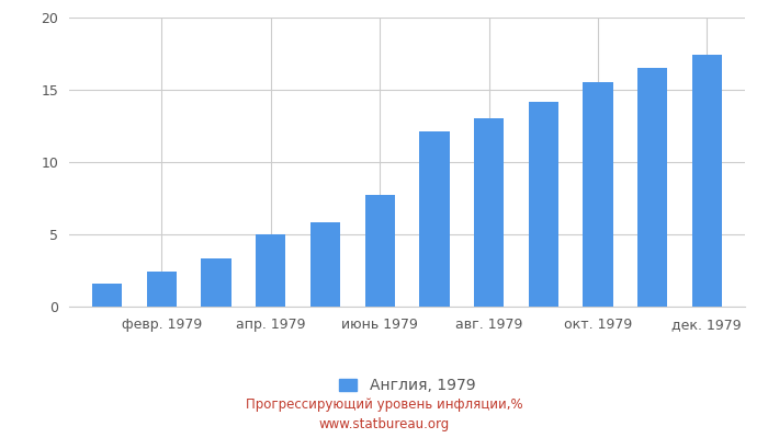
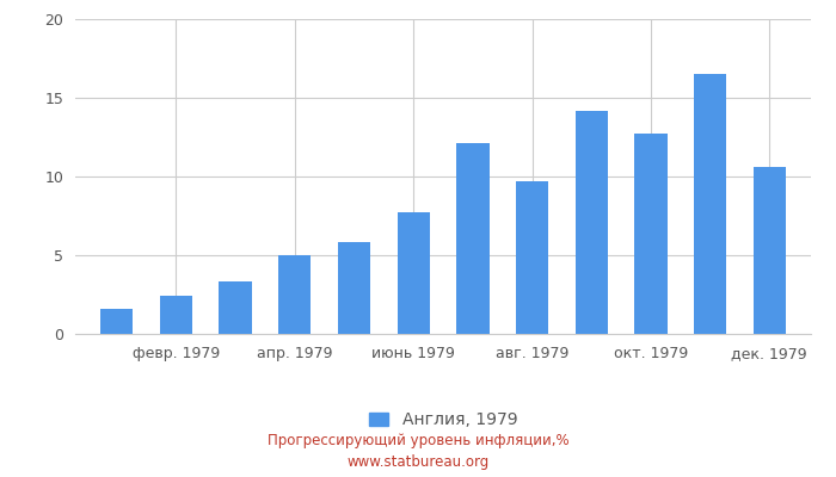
авг. 1979: 13.0 -> 9.7
окт. 1979: 15.5 -> 12.7
дек. 1979: 17.4 -> 10.6
